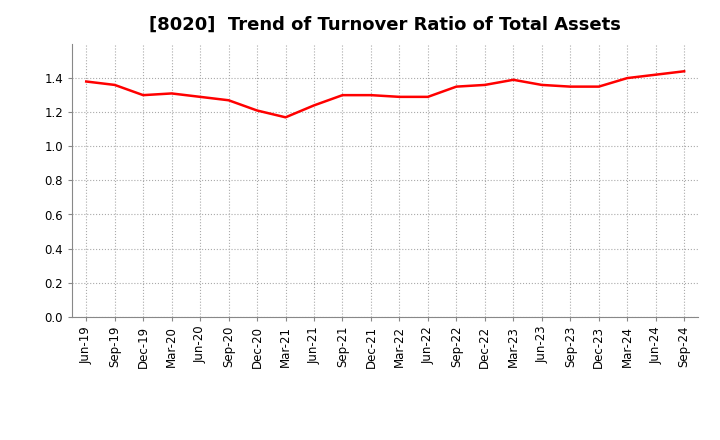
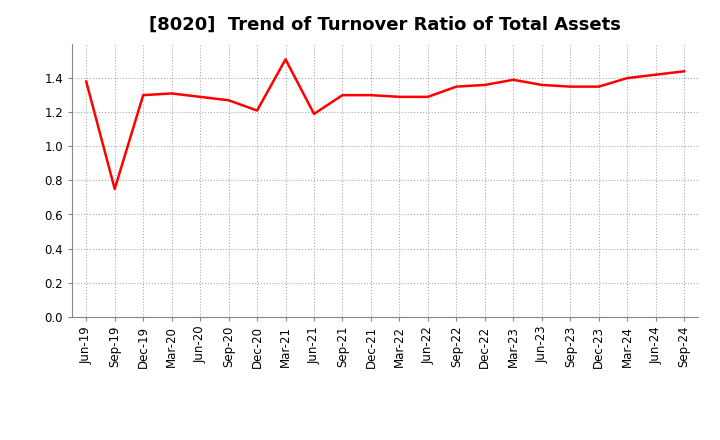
Sep-19: 1.36 -> 0.75
Mar-21: 1.17 -> 1.51
Jun-21: 1.24 -> 1.19
